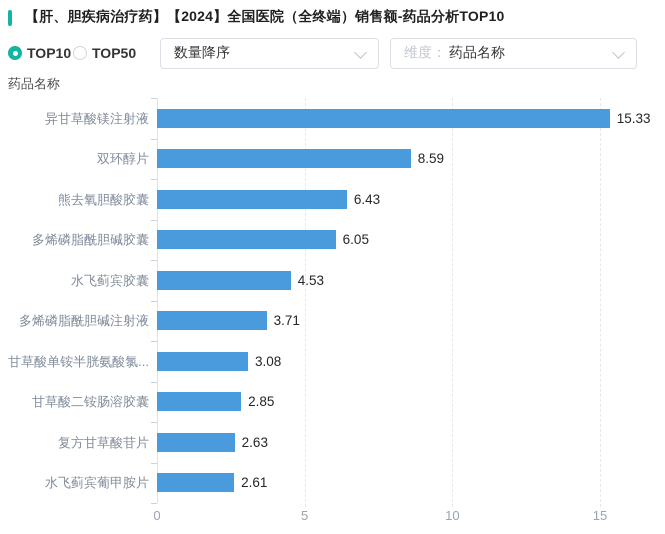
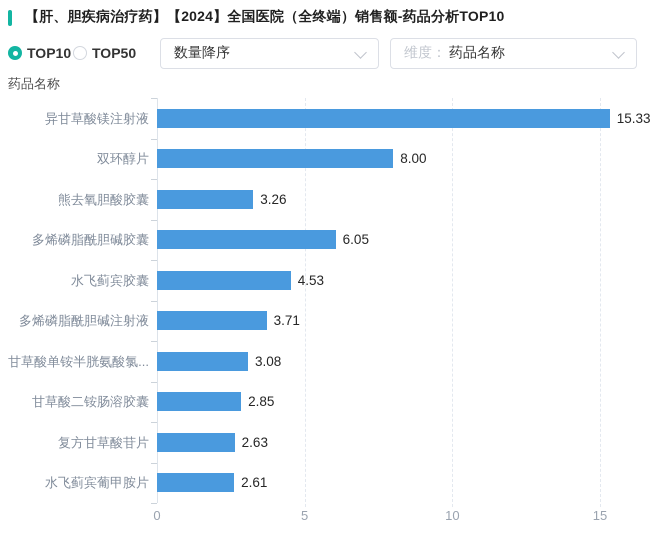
双环醇片: 8.59 -> 8.00
熊去氧胆酸胶囊: 6.43 -> 3.26
